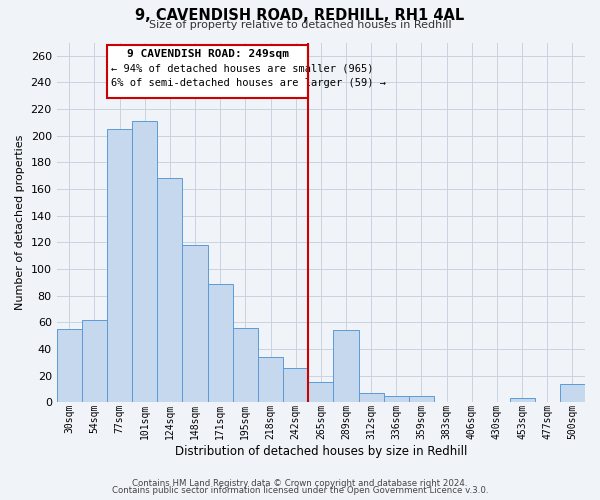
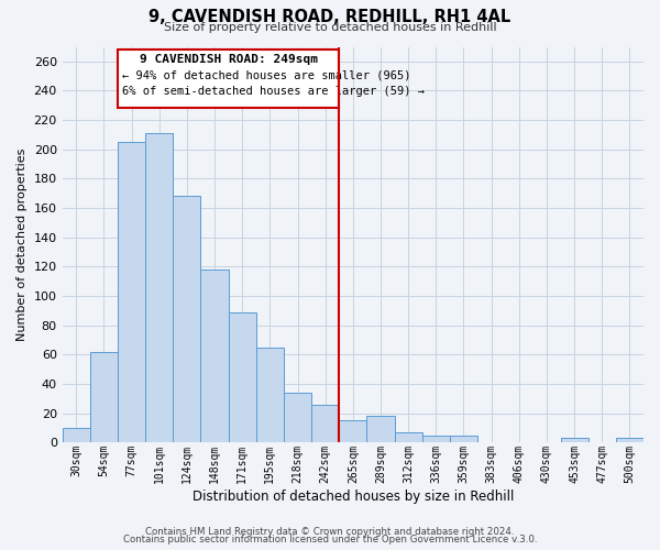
30sqm: 55 -> 10
195sqm: 56 -> 65
289sqm: 54 -> 18
500sqm: 14 -> 3
